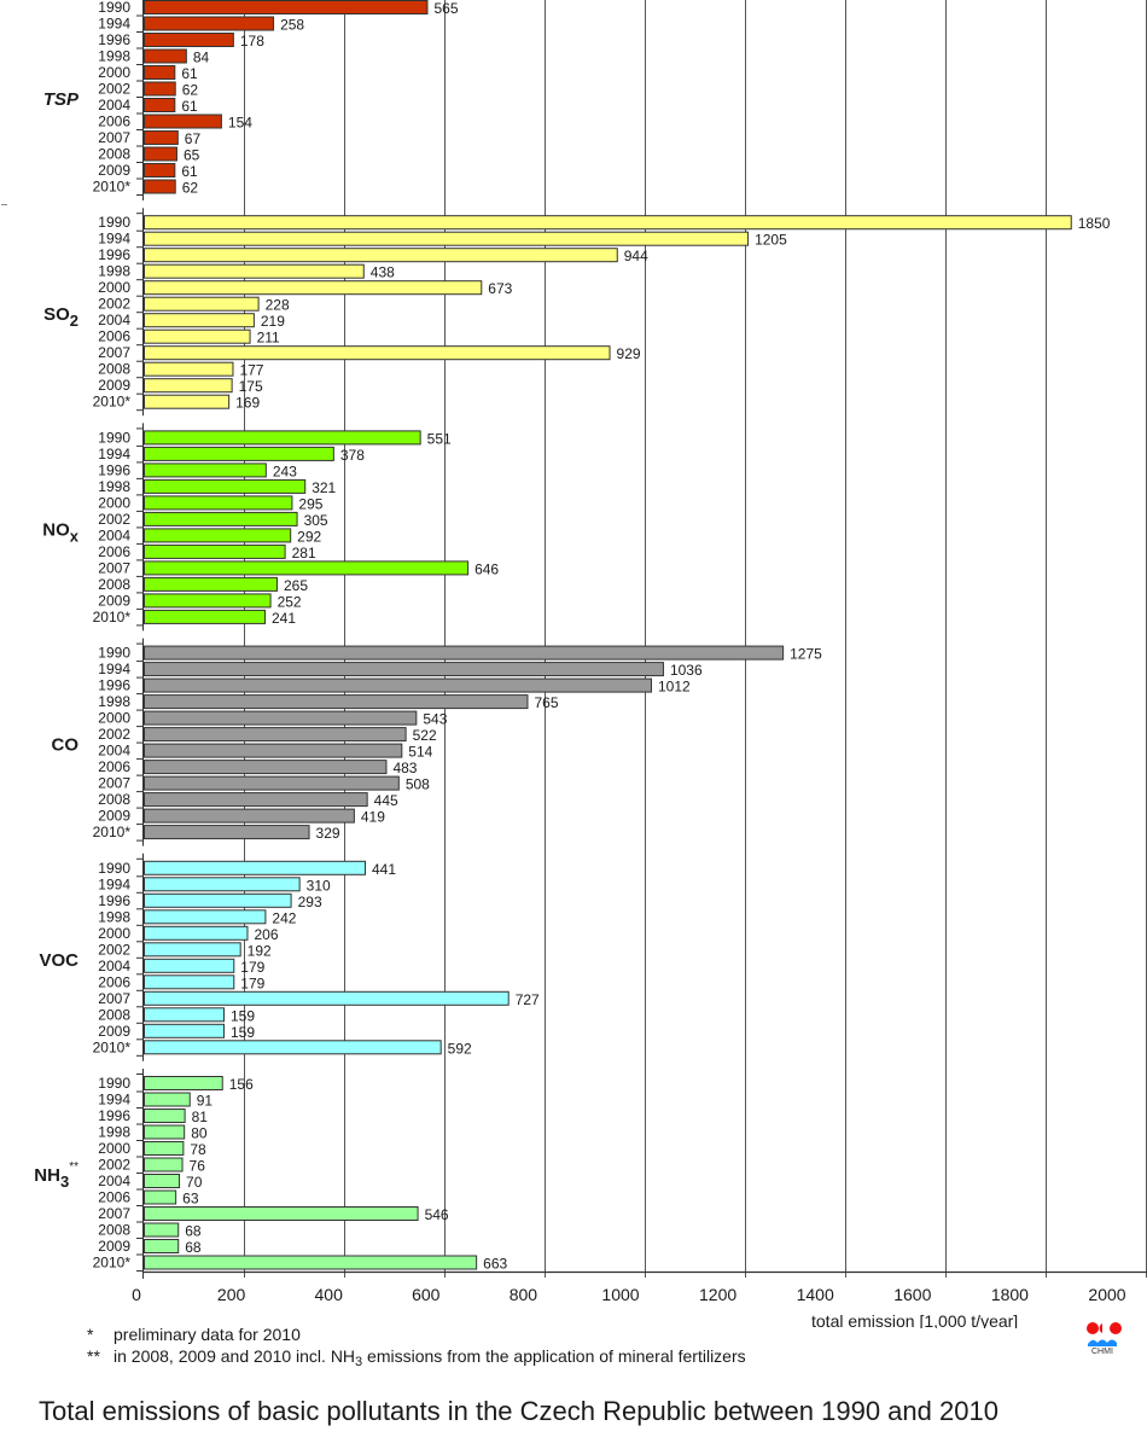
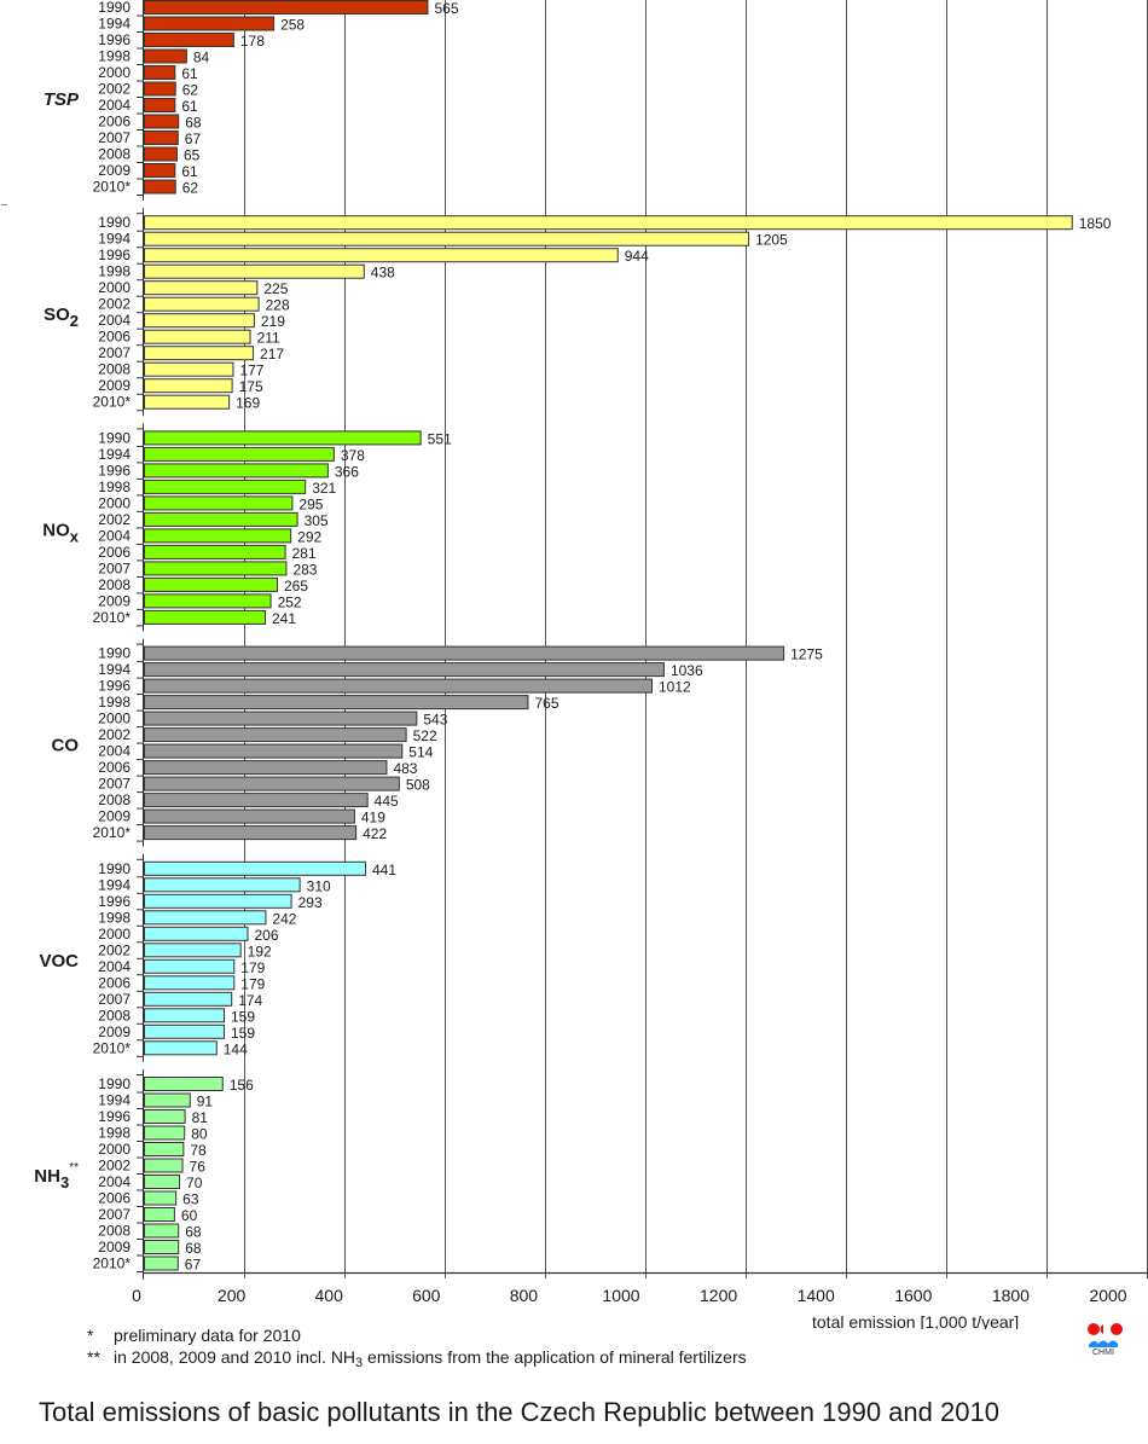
NOx/1996: 243 -> 366
SO2/2000: 673 -> 225
TSP/2006: 154 -> 68
SO2/2007: 929 -> 217
NOx/2007: 646 -> 283
VOC/2007: 727 -> 174
NH3**/2007: 546 -> 60
CO/2010*: 329 -> 422
VOC/2010*: 592 -> 144
NH3**/2010*: 663 -> 67
